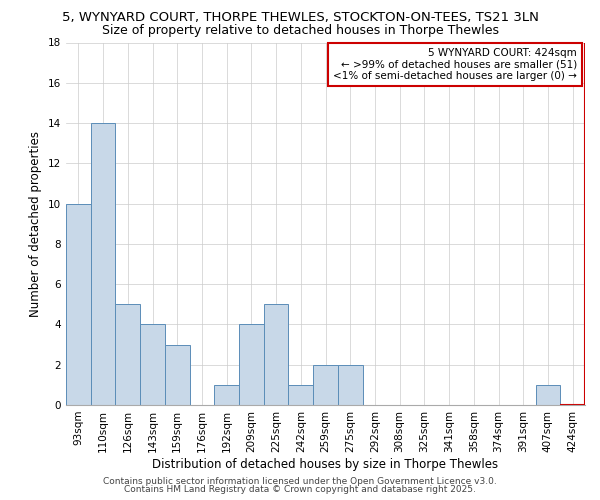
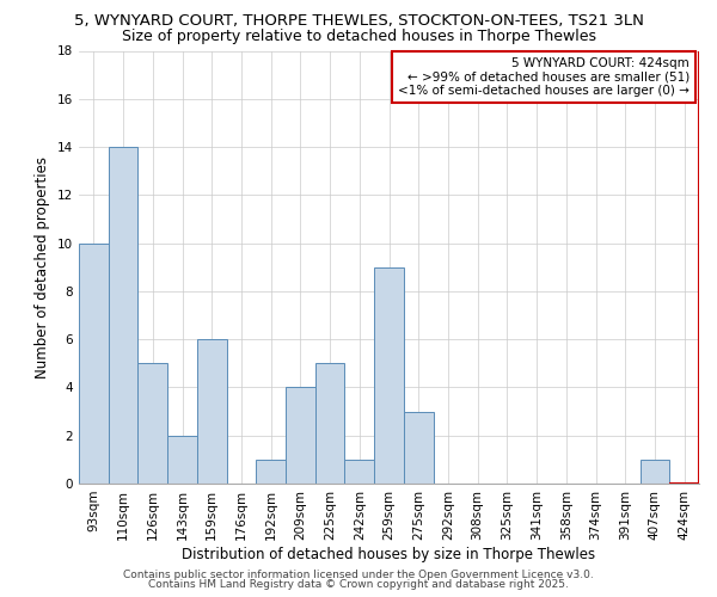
143sqm: 4 -> 2
159sqm: 3 -> 6
259sqm: 2 -> 9
275sqm: 2 -> 3
